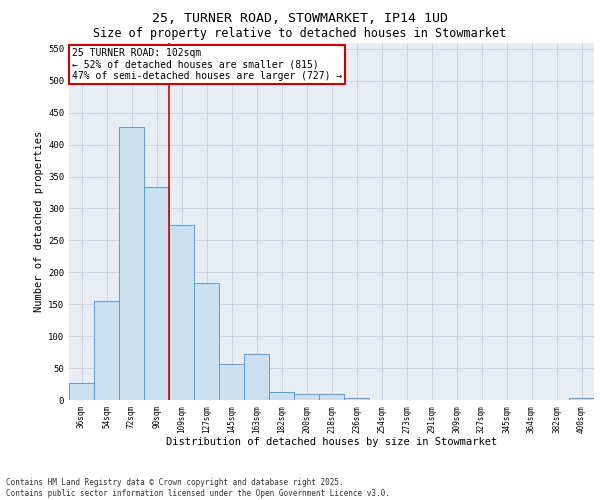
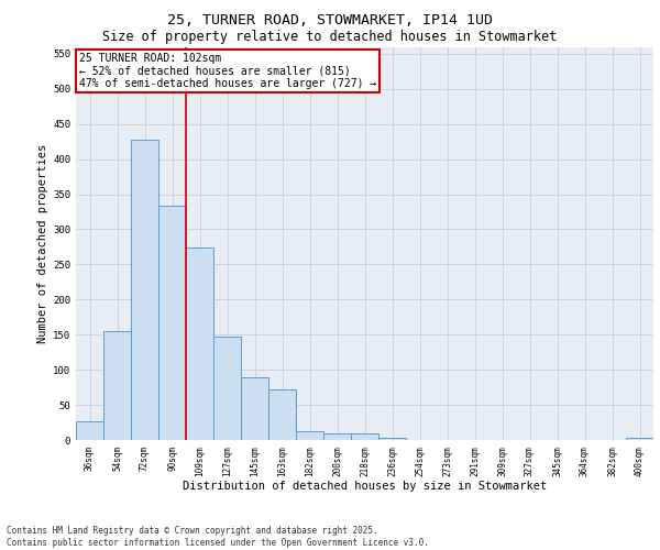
127sqm: 184 -> 147
145sqm: 56 -> 90
